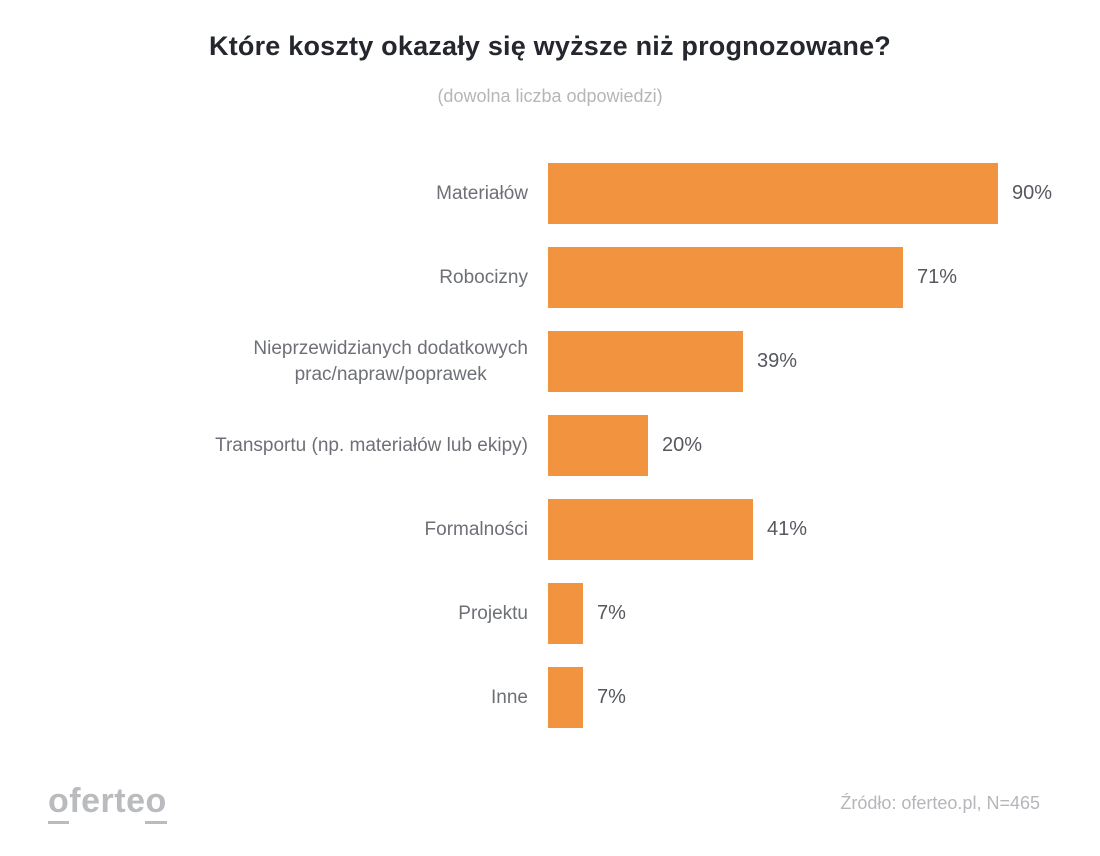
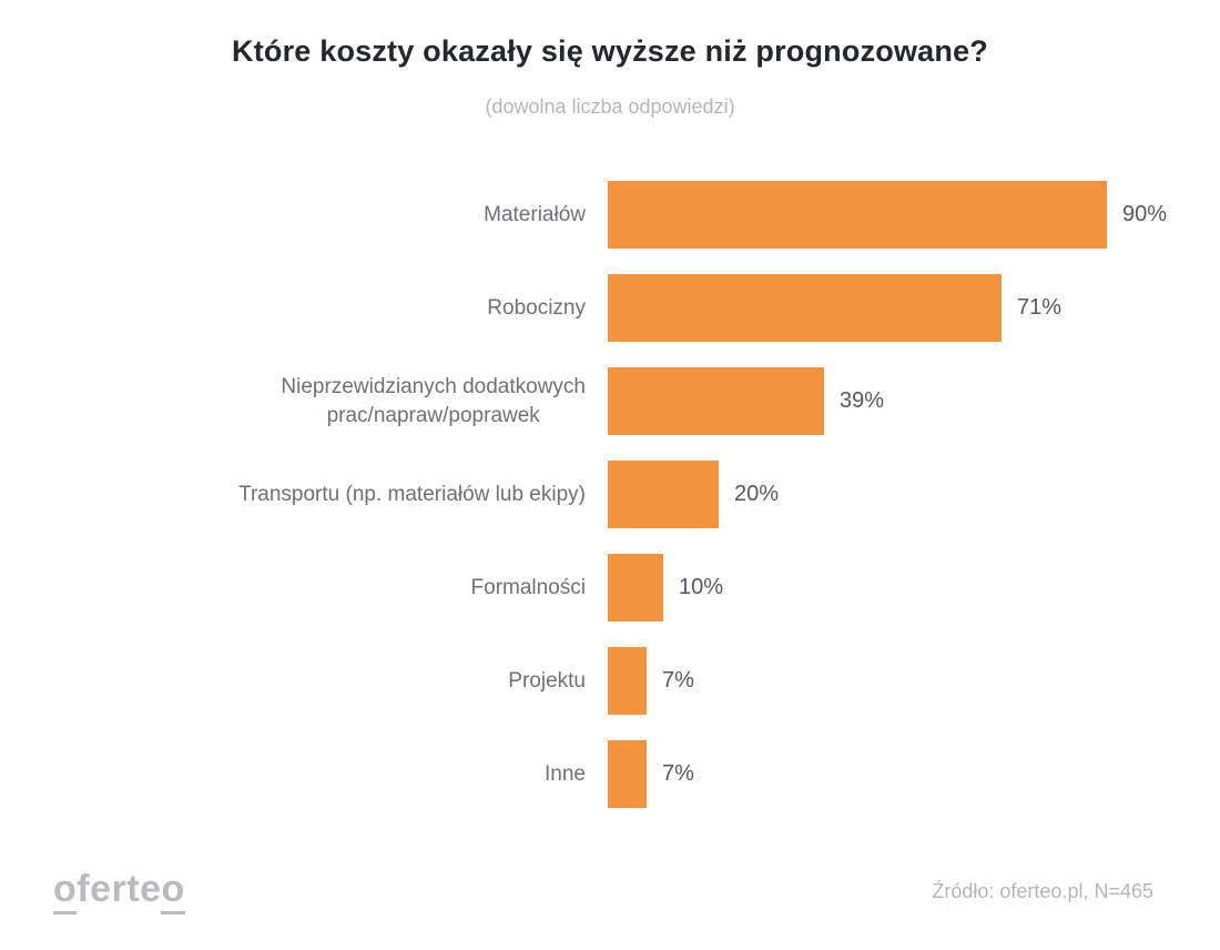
Formalności: 41% -> 10%
